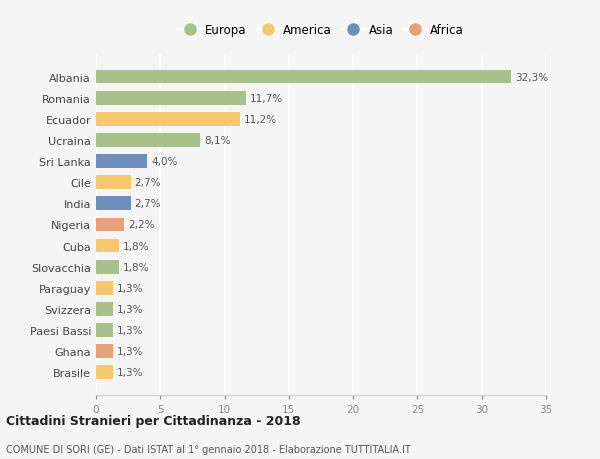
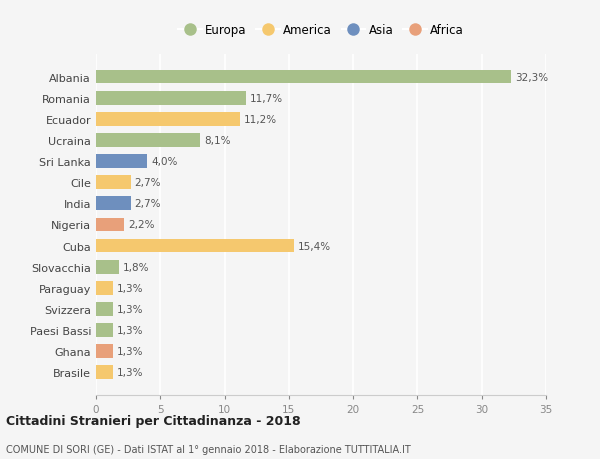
Cuba: 1,8% -> 15,4%
